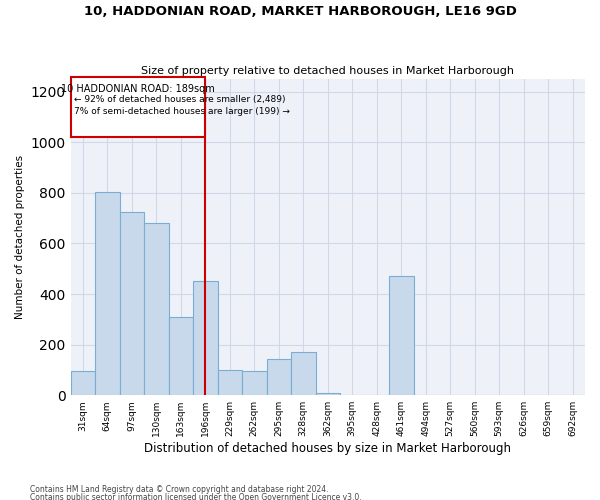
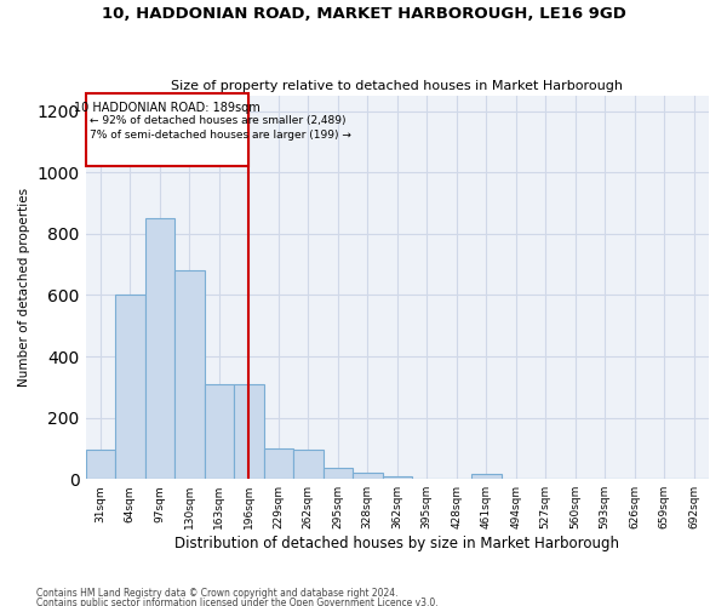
64sqm: 805 -> 600
97sqm: 725 -> 850
196sqm: 450 -> 310
295sqm: 145 -> 35
328sqm: 170 -> 20
461sqm: 470 -> 15
